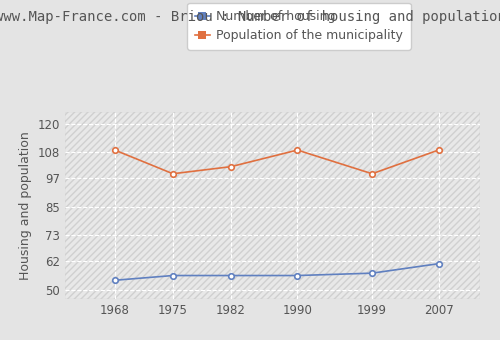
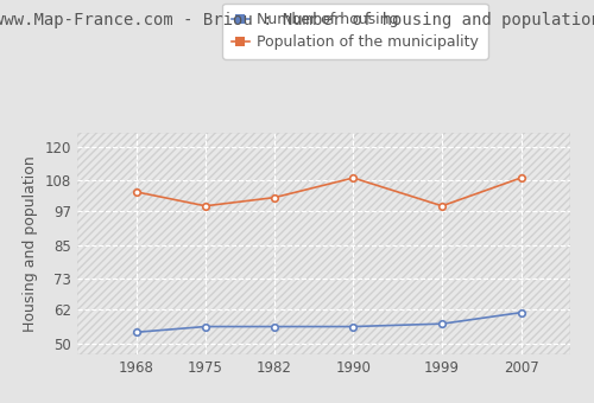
Population of the municipality/1968: 109 -> 104
